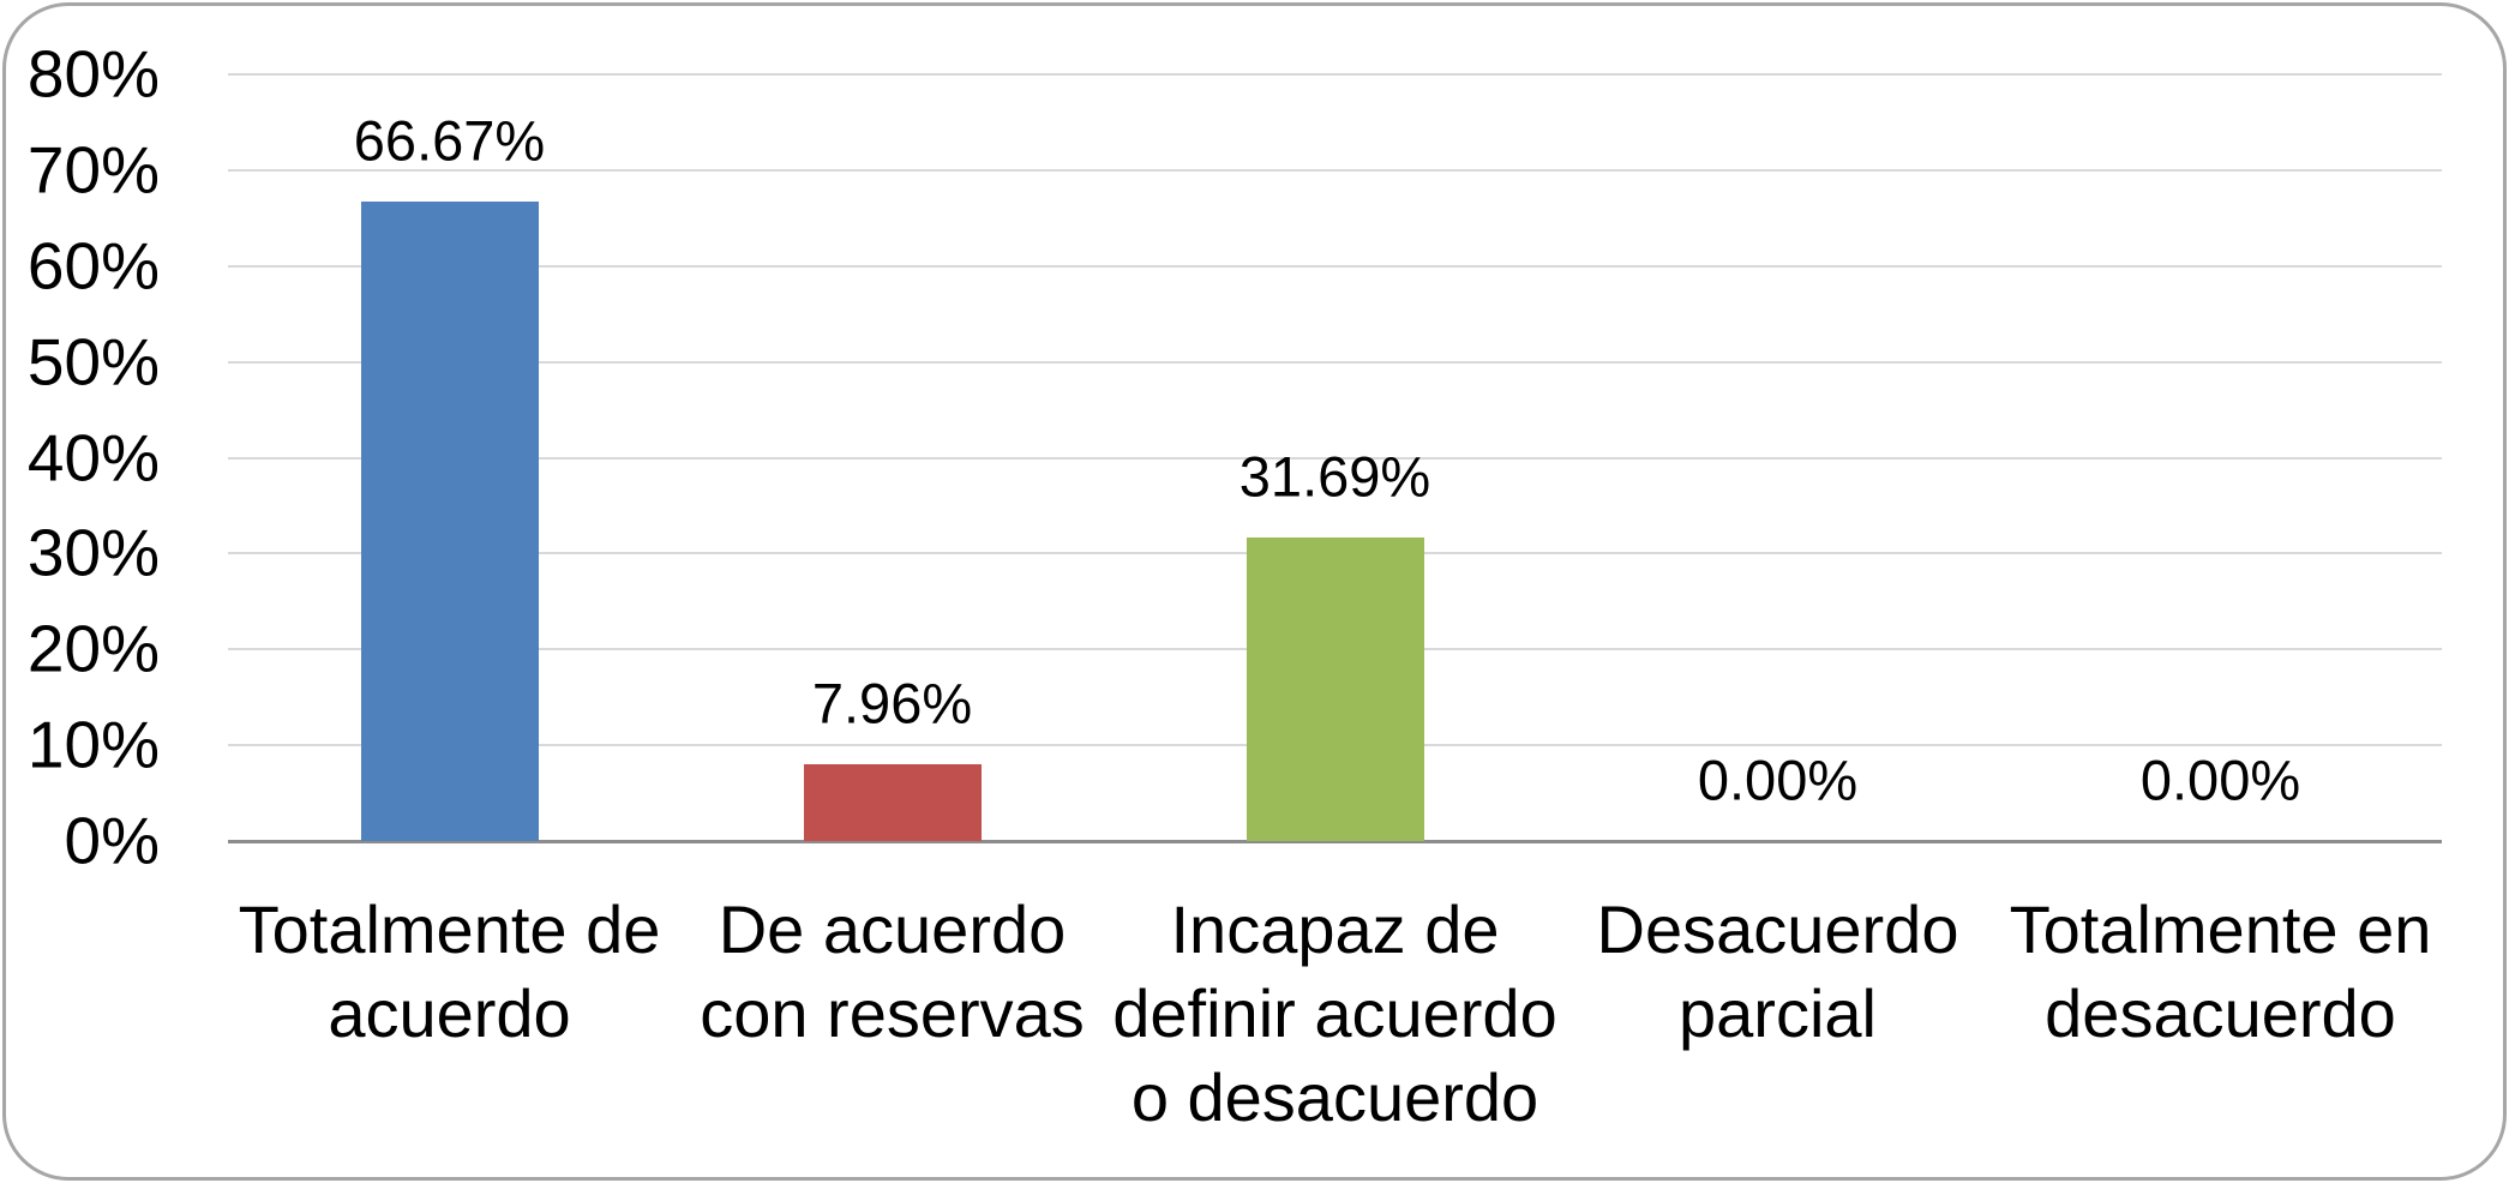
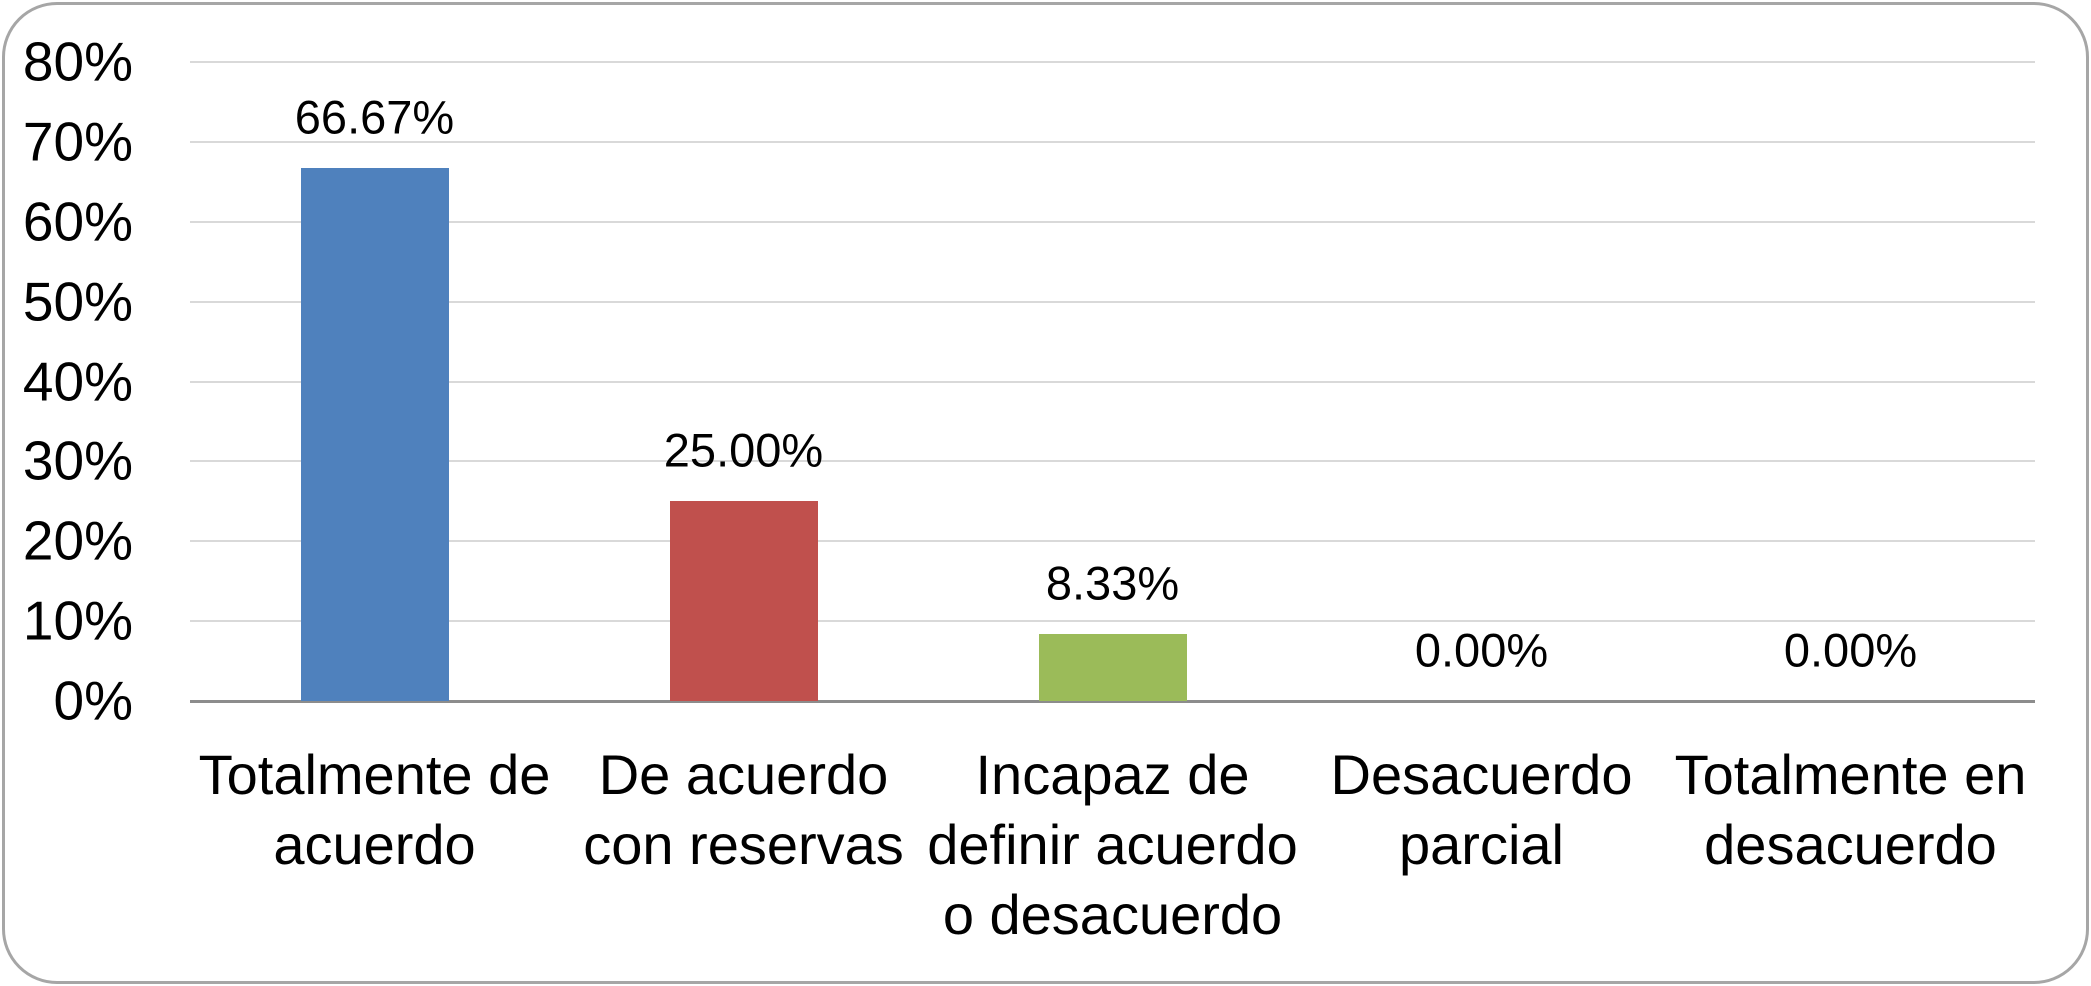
De acuerdo con reservas: 7.96% -> 25.00%
Incapaz de definir acuerdo o desacuerdo: 31.69% -> 8.33%
